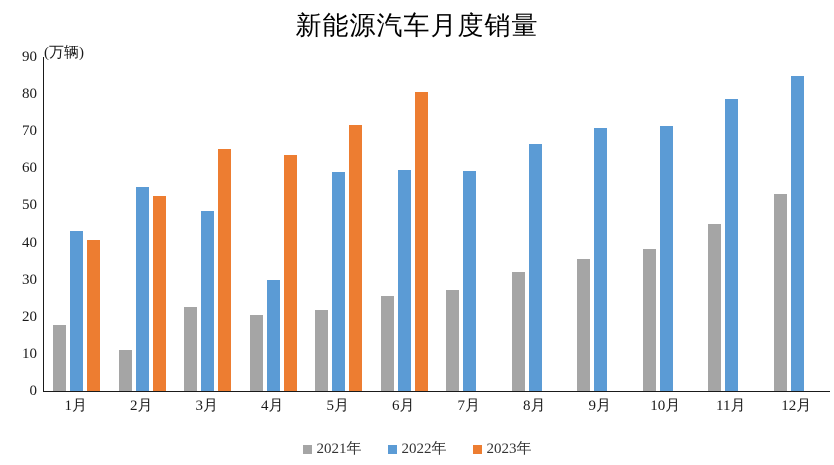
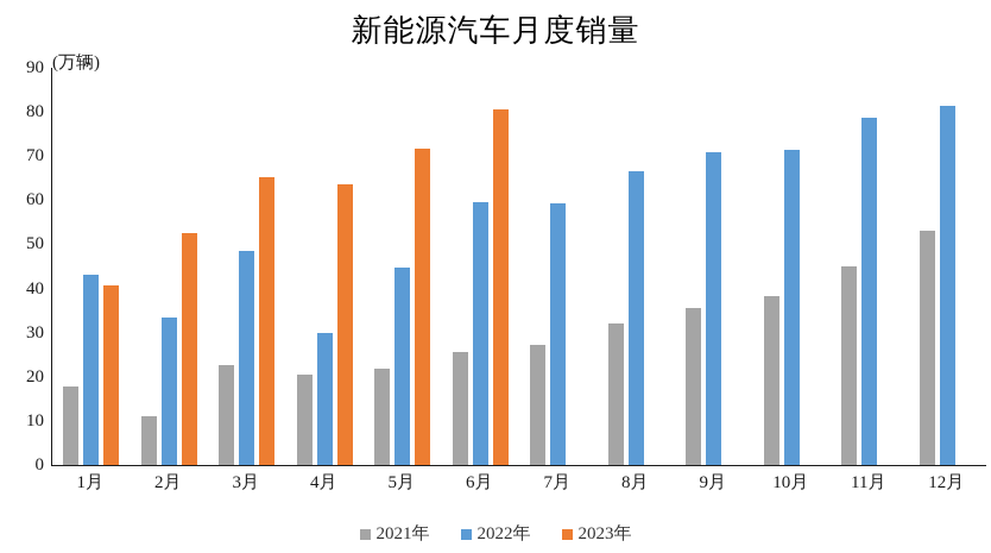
2022年/2月: 55 -> 33
2022年/5月: 59 -> 45
2022年/12月: 85 -> 81
